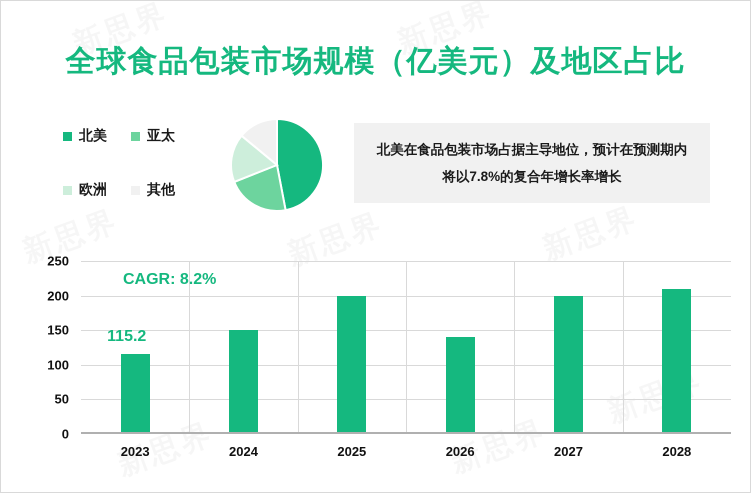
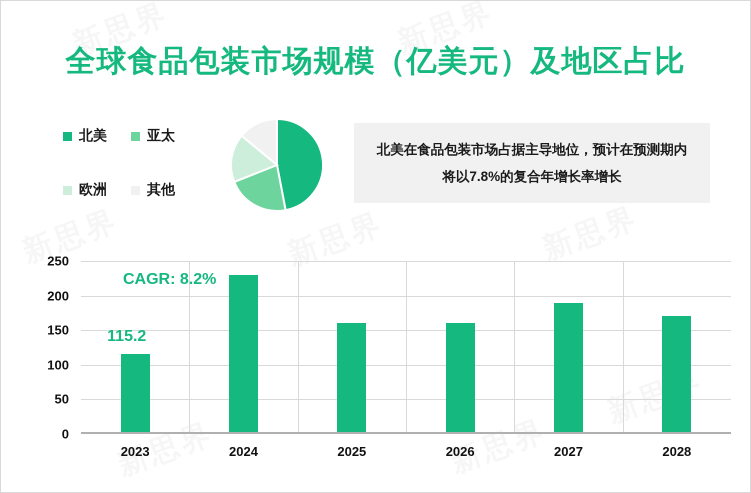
2024: 150 -> 230
2025: 200 -> 160
2026: 140 -> 160
2027: 200 -> 190
2028: 210 -> 170
